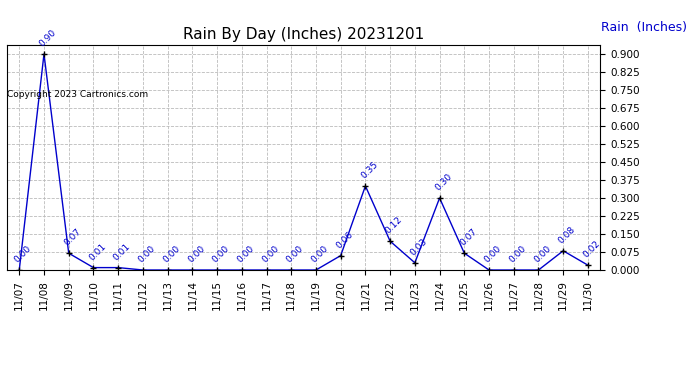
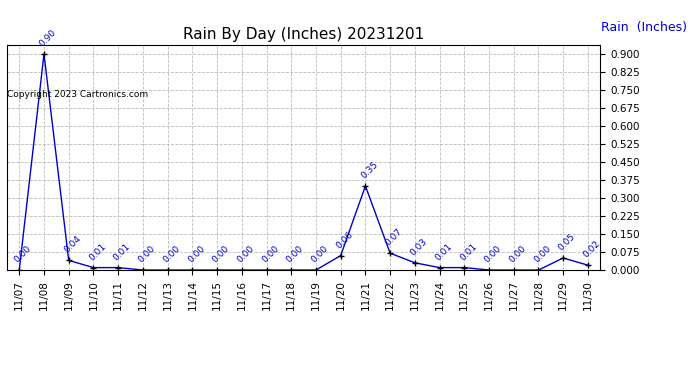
11/09: 0.07 -> 0.04
11/22: 0.12 -> 0.07
11/24: 0.30 -> 0.01
11/25: 0.07 -> 0.01
11/29: 0.08 -> 0.05
